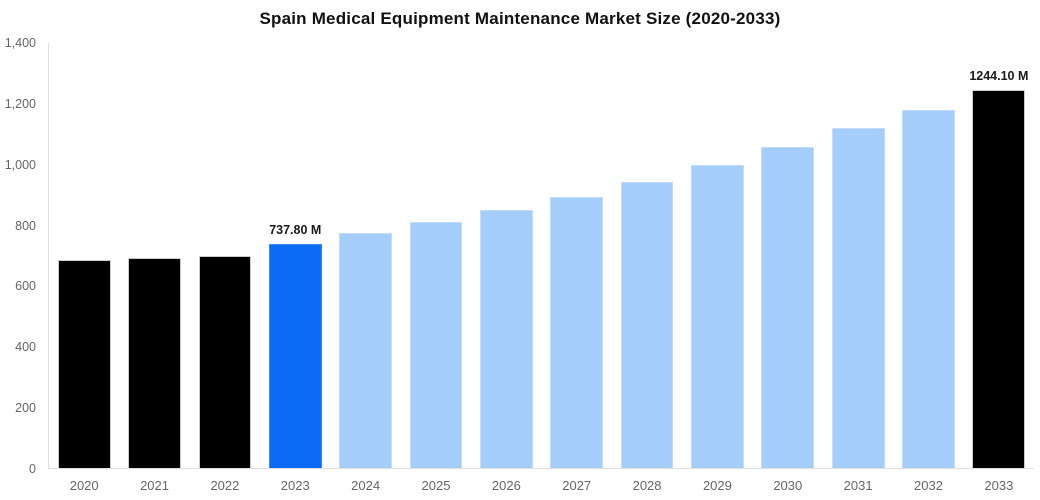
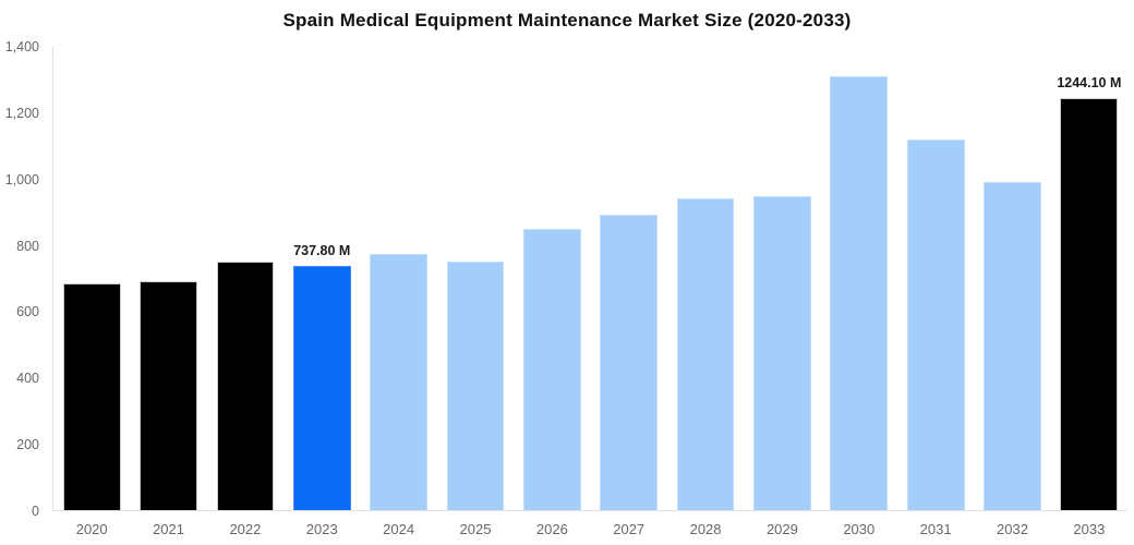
2022: 700 -> 750
2025: 810 -> 750
2029: 1000 -> 950
2030: 1060 -> 1310
2032: 1180 -> 990
